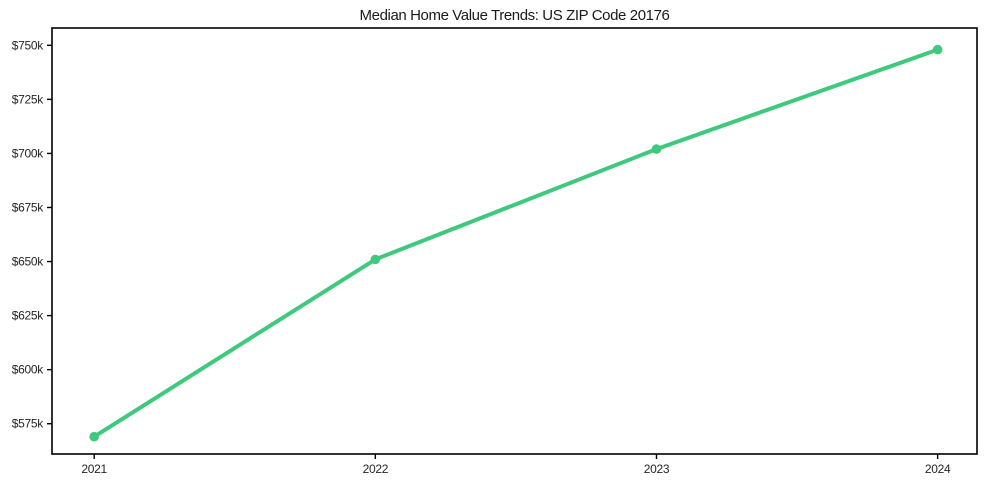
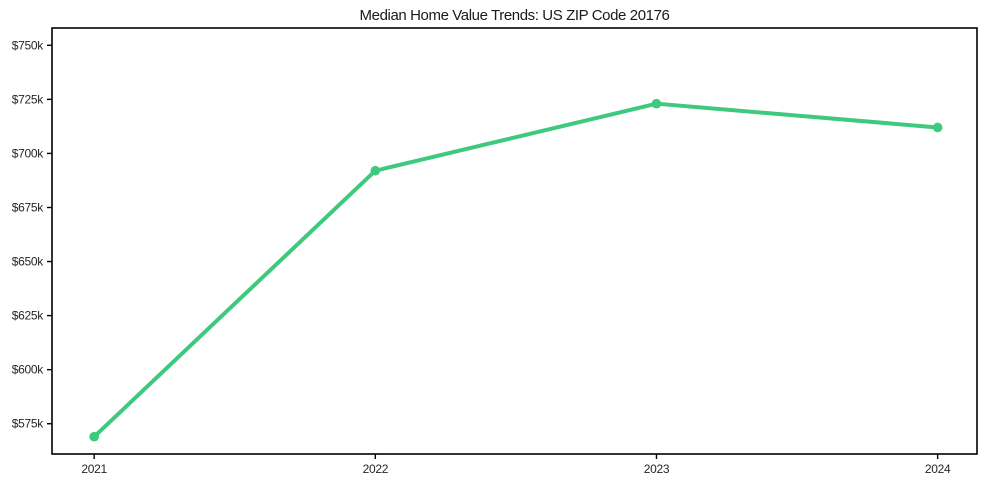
2022: $651k -> $692k
2023: $702k -> $723k
2024: $748k -> $712k
